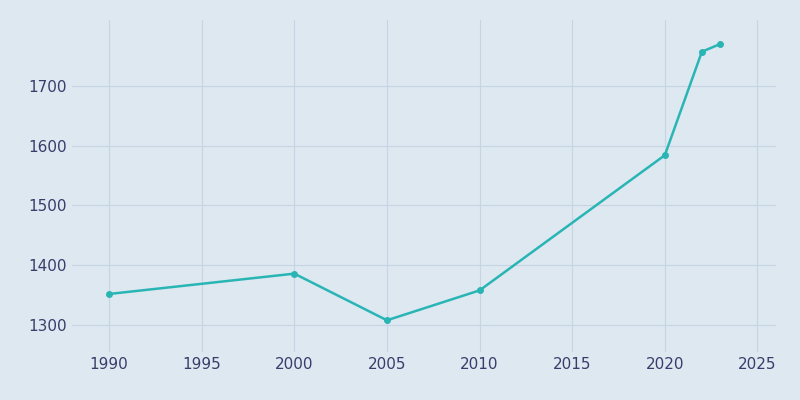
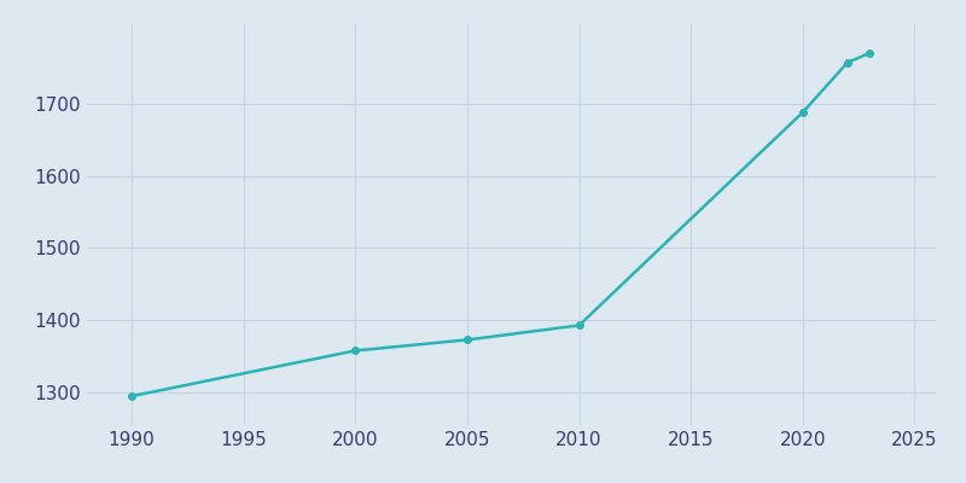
1990: 1352 -> 1295
2000: 1386 -> 1358
2005: 1308 -> 1373
2010: 1358 -> 1393
2020: 1584 -> 1688
